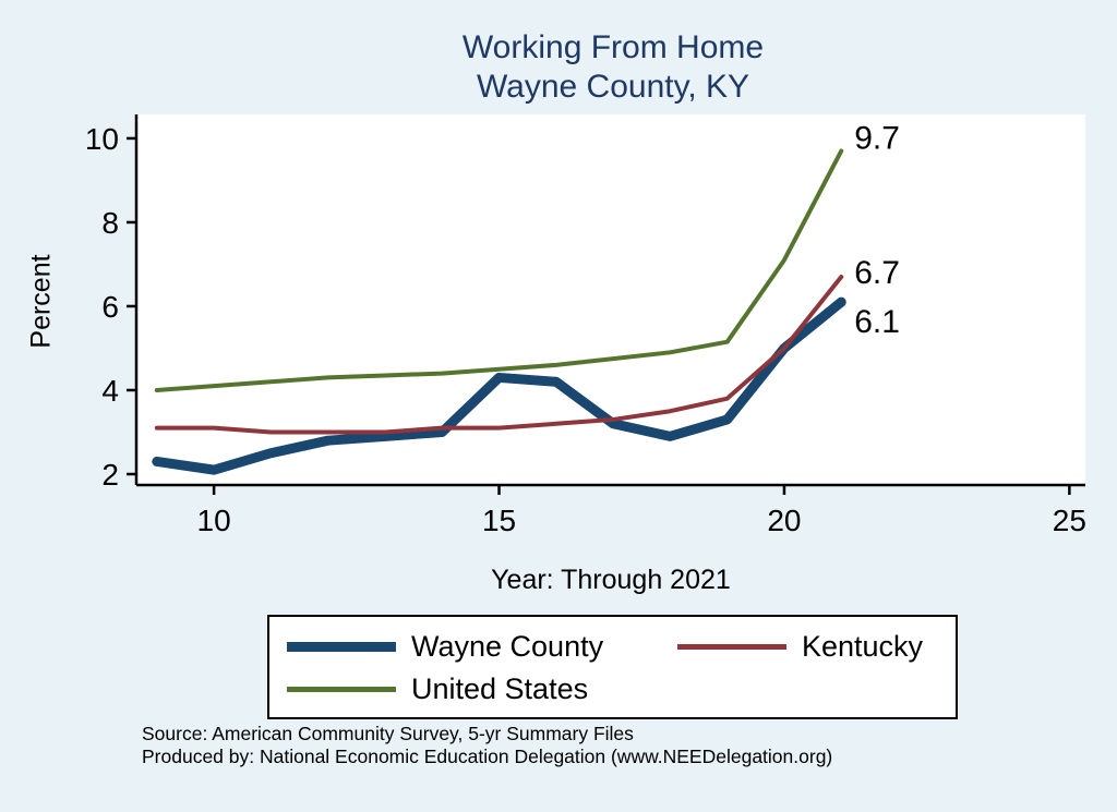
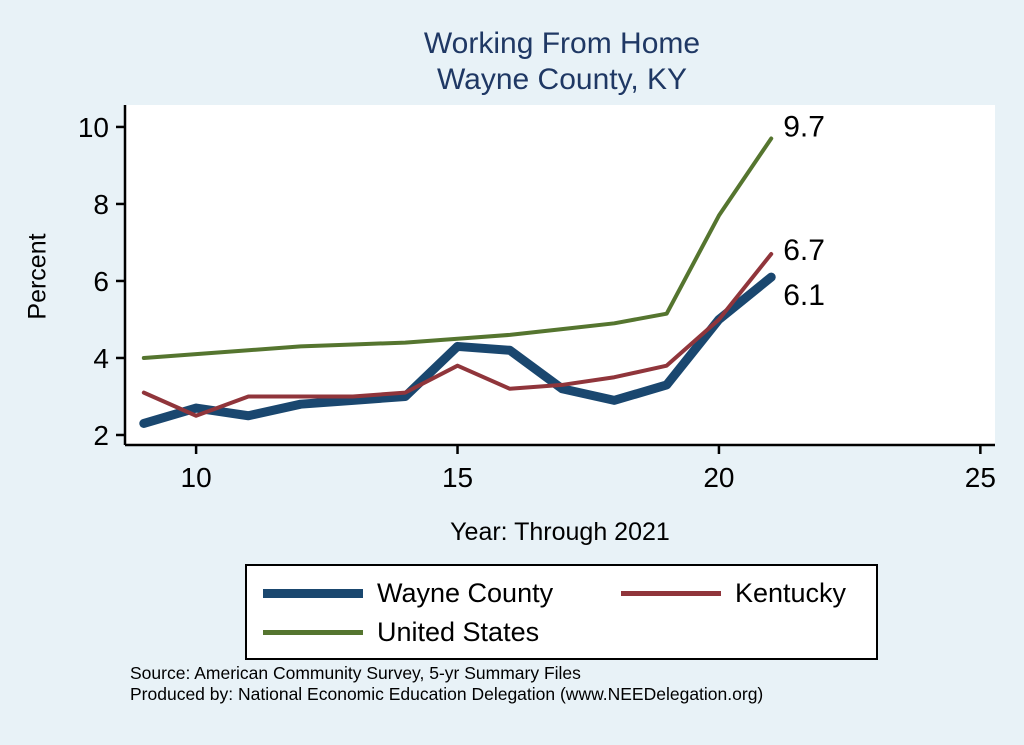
Wayne County/10: 2.1 -> 2.7
Kentucky/10: 3.1 -> 2.5
Kentucky/15: 3.1 -> 3.8
United States/20: 7.1 -> 7.7
